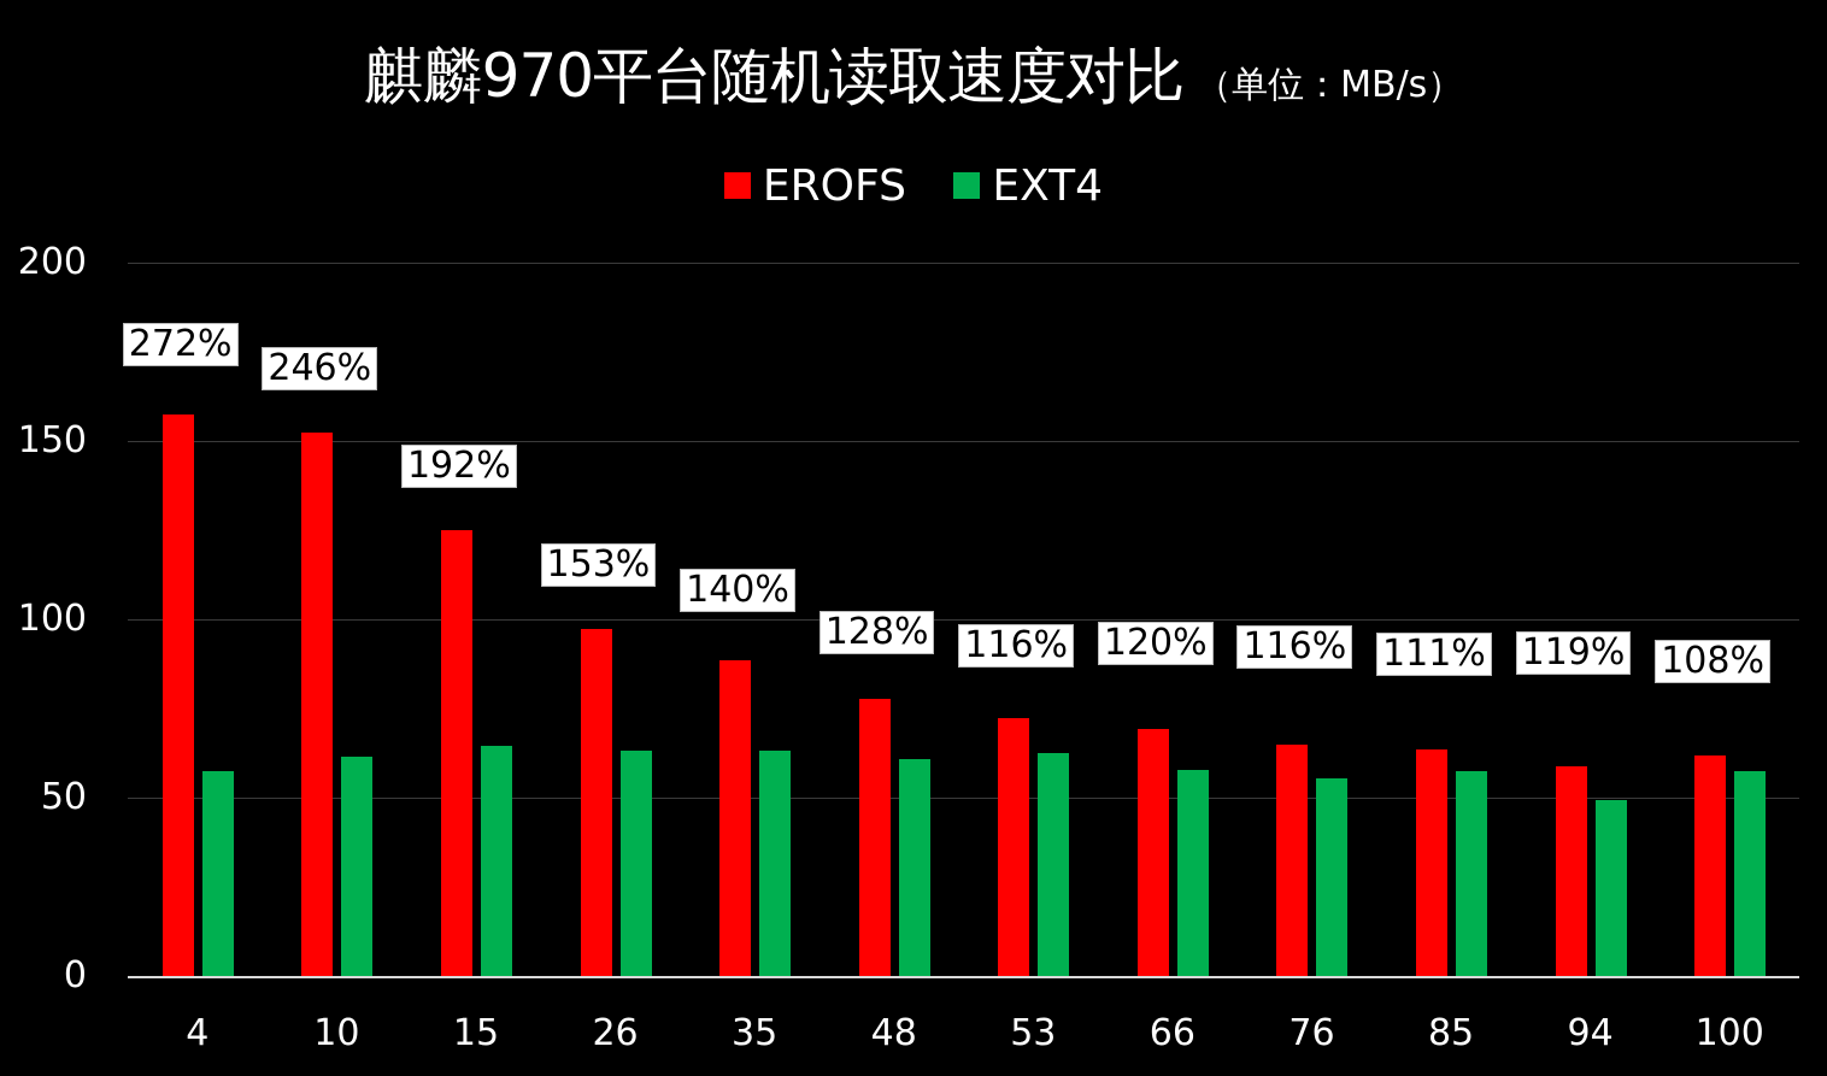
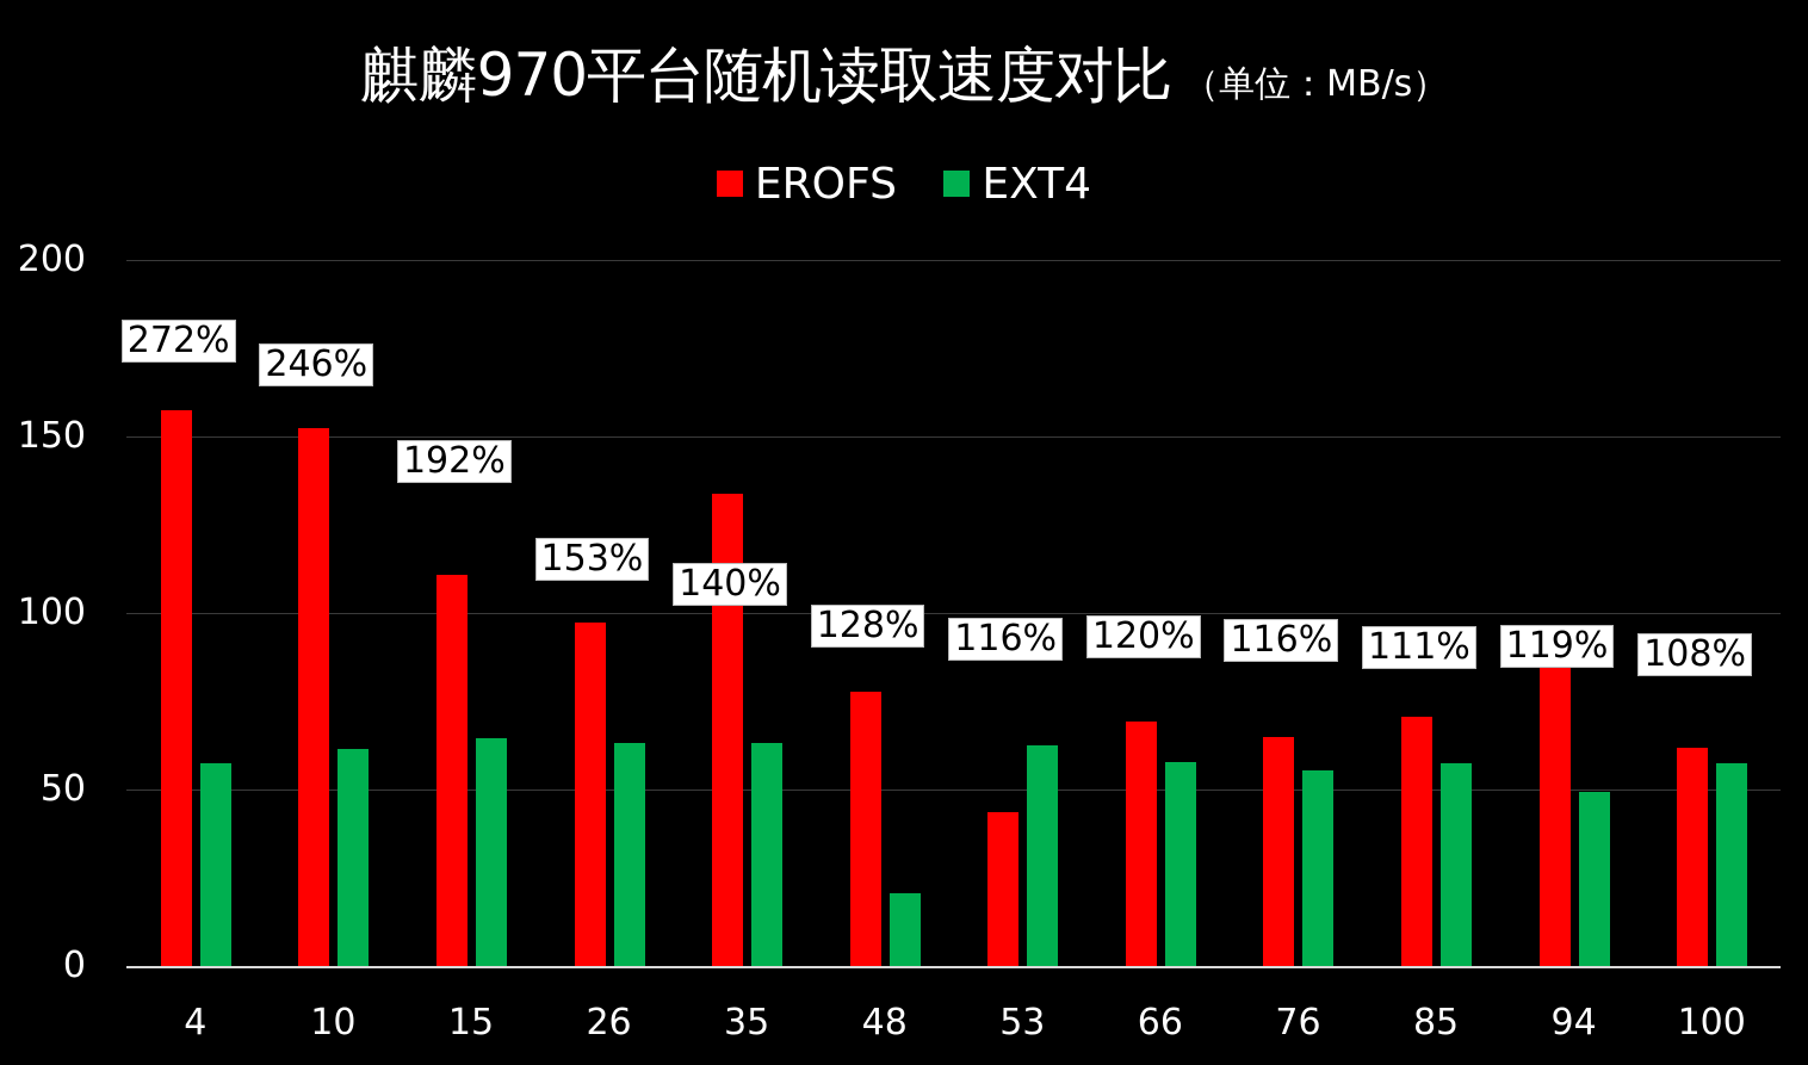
EROFS/15: 125 -> 111
EROFS/35: 89 -> 134
EXT4/48: 61 -> 21
EROFS/53: 73 -> 44
EROFS/85: 64 -> 71
EROFS/94: 59 -> 92
